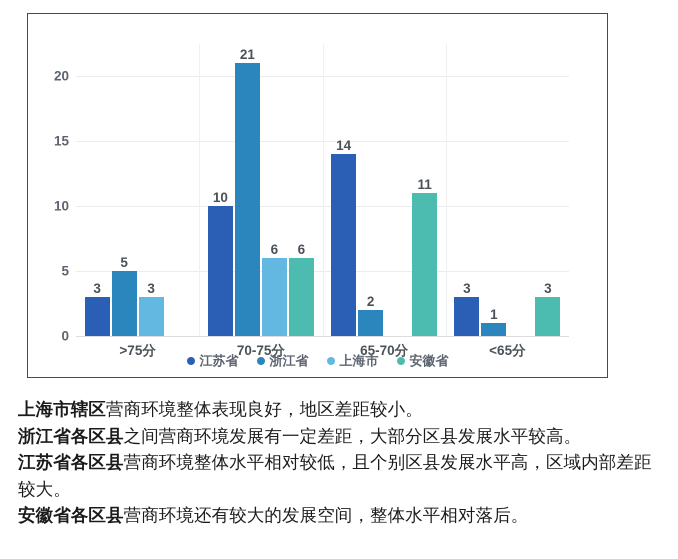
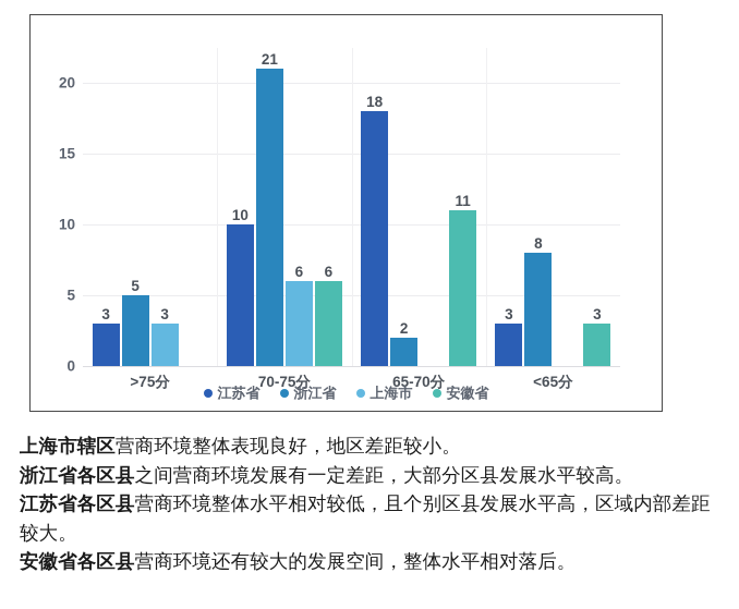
江苏省/65-70分: 14 -> 18
浙江省/<65分: 1 -> 8
